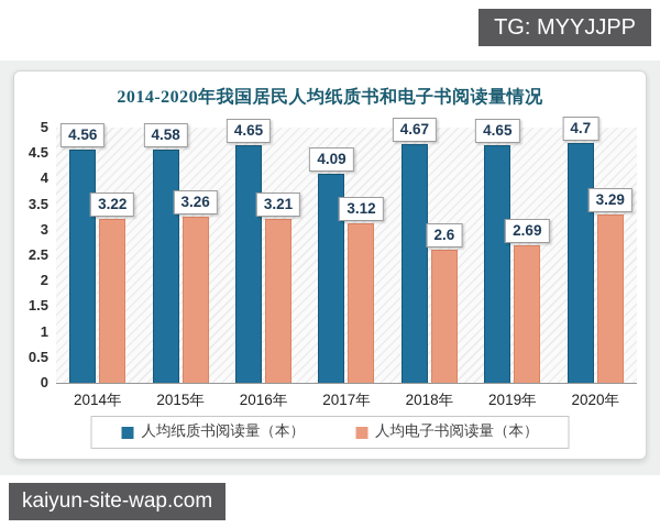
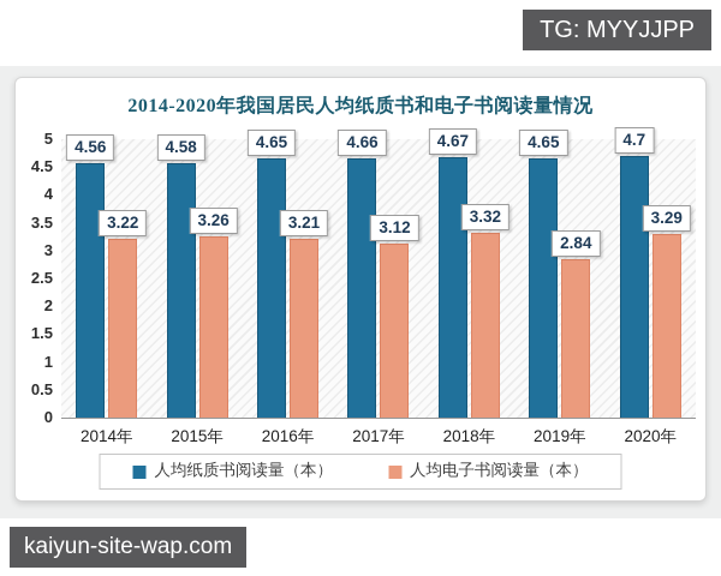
人均纸质书阅读量（本）/2017年: 4.09 -> 4.66
人均电子书阅读量（本）/2018年: 2.6 -> 3.32
人均电子书阅读量（本）/2019年: 2.69 -> 2.84
